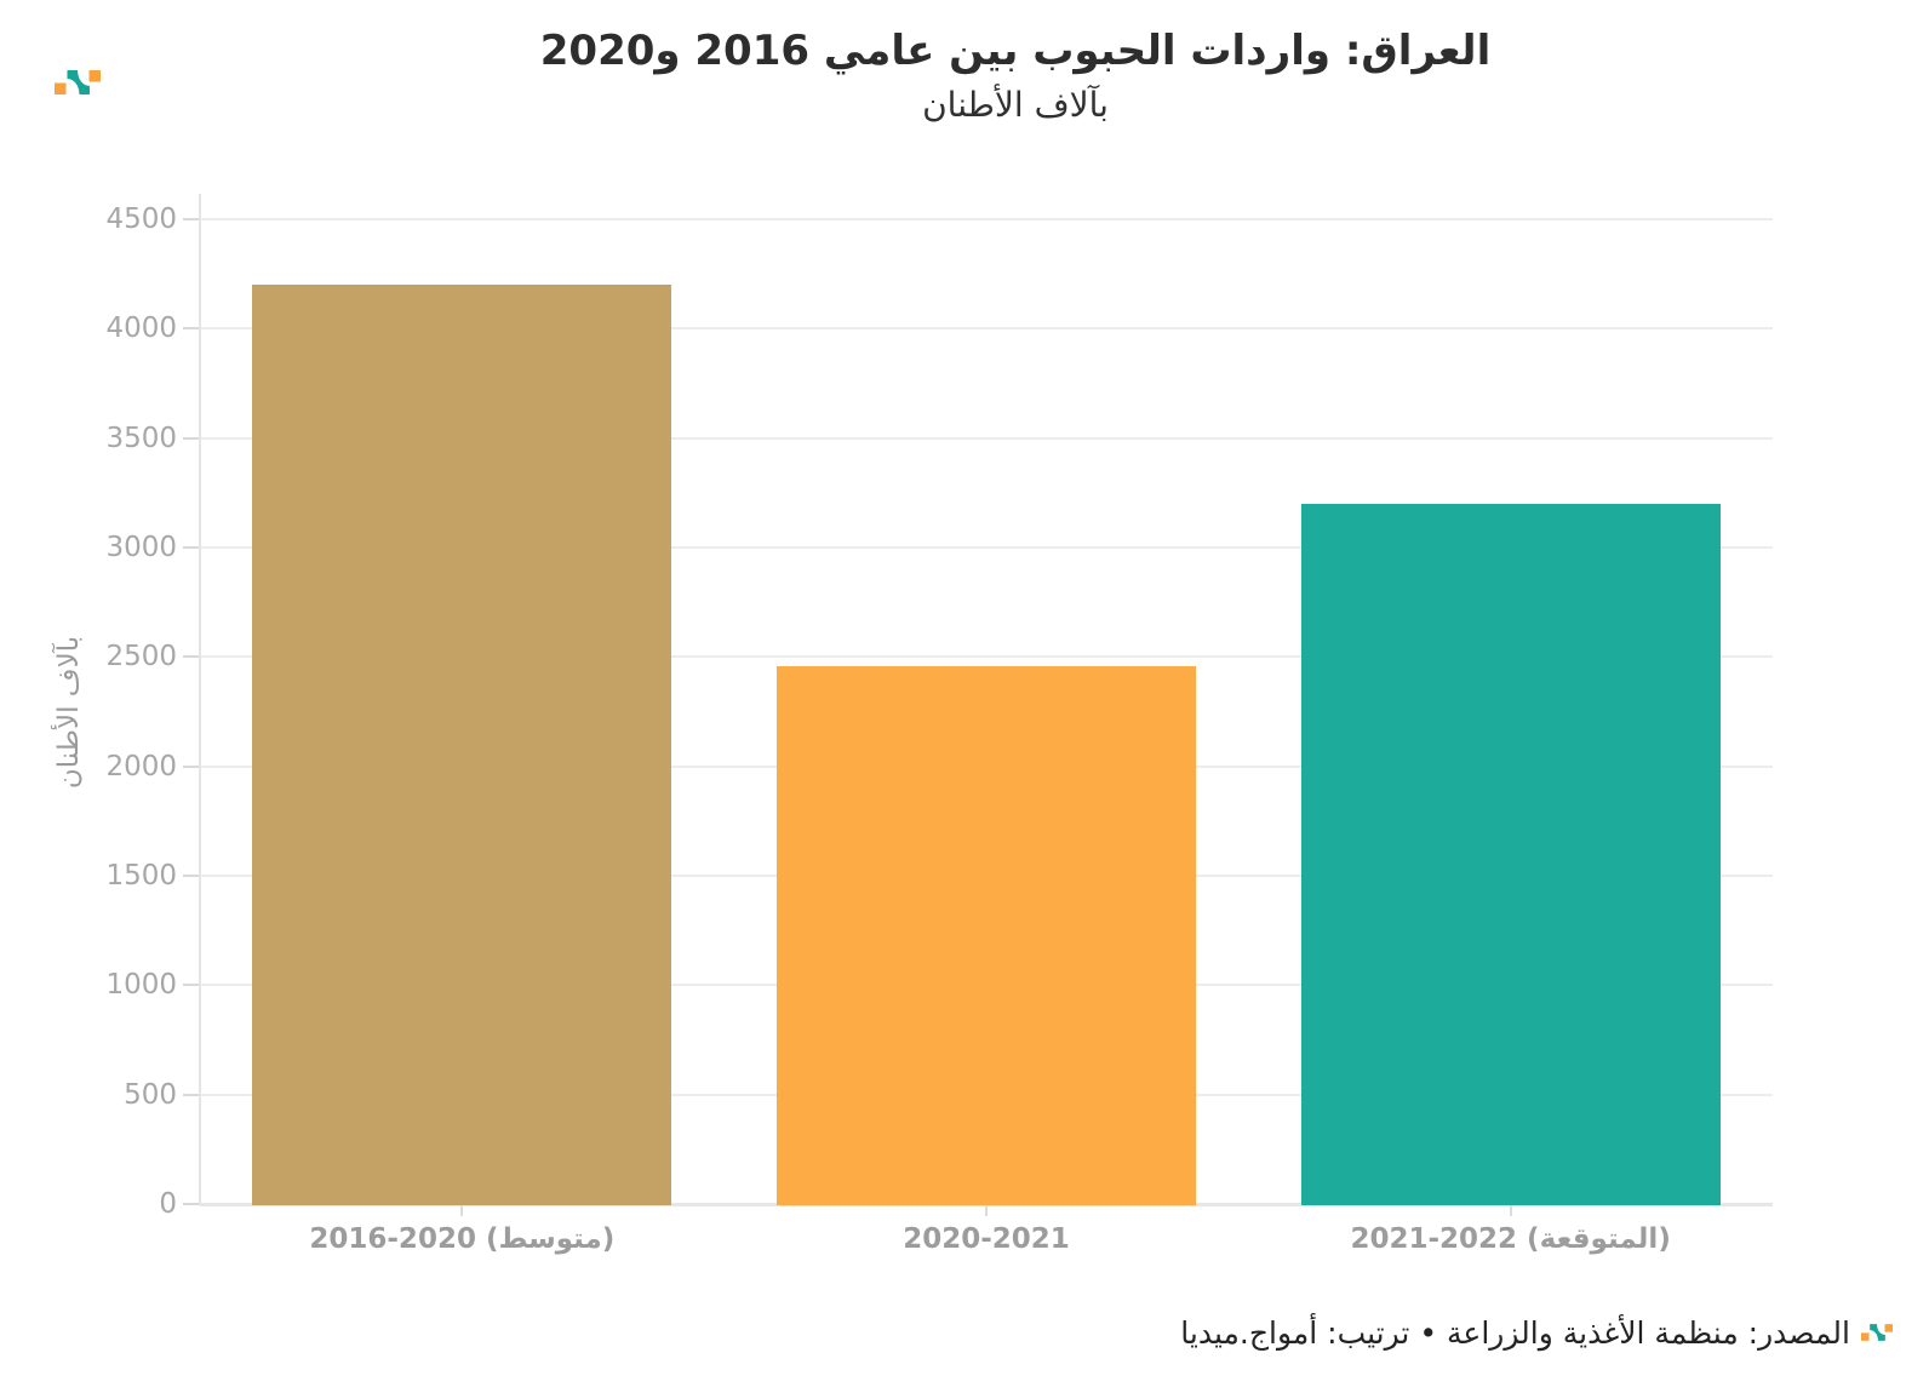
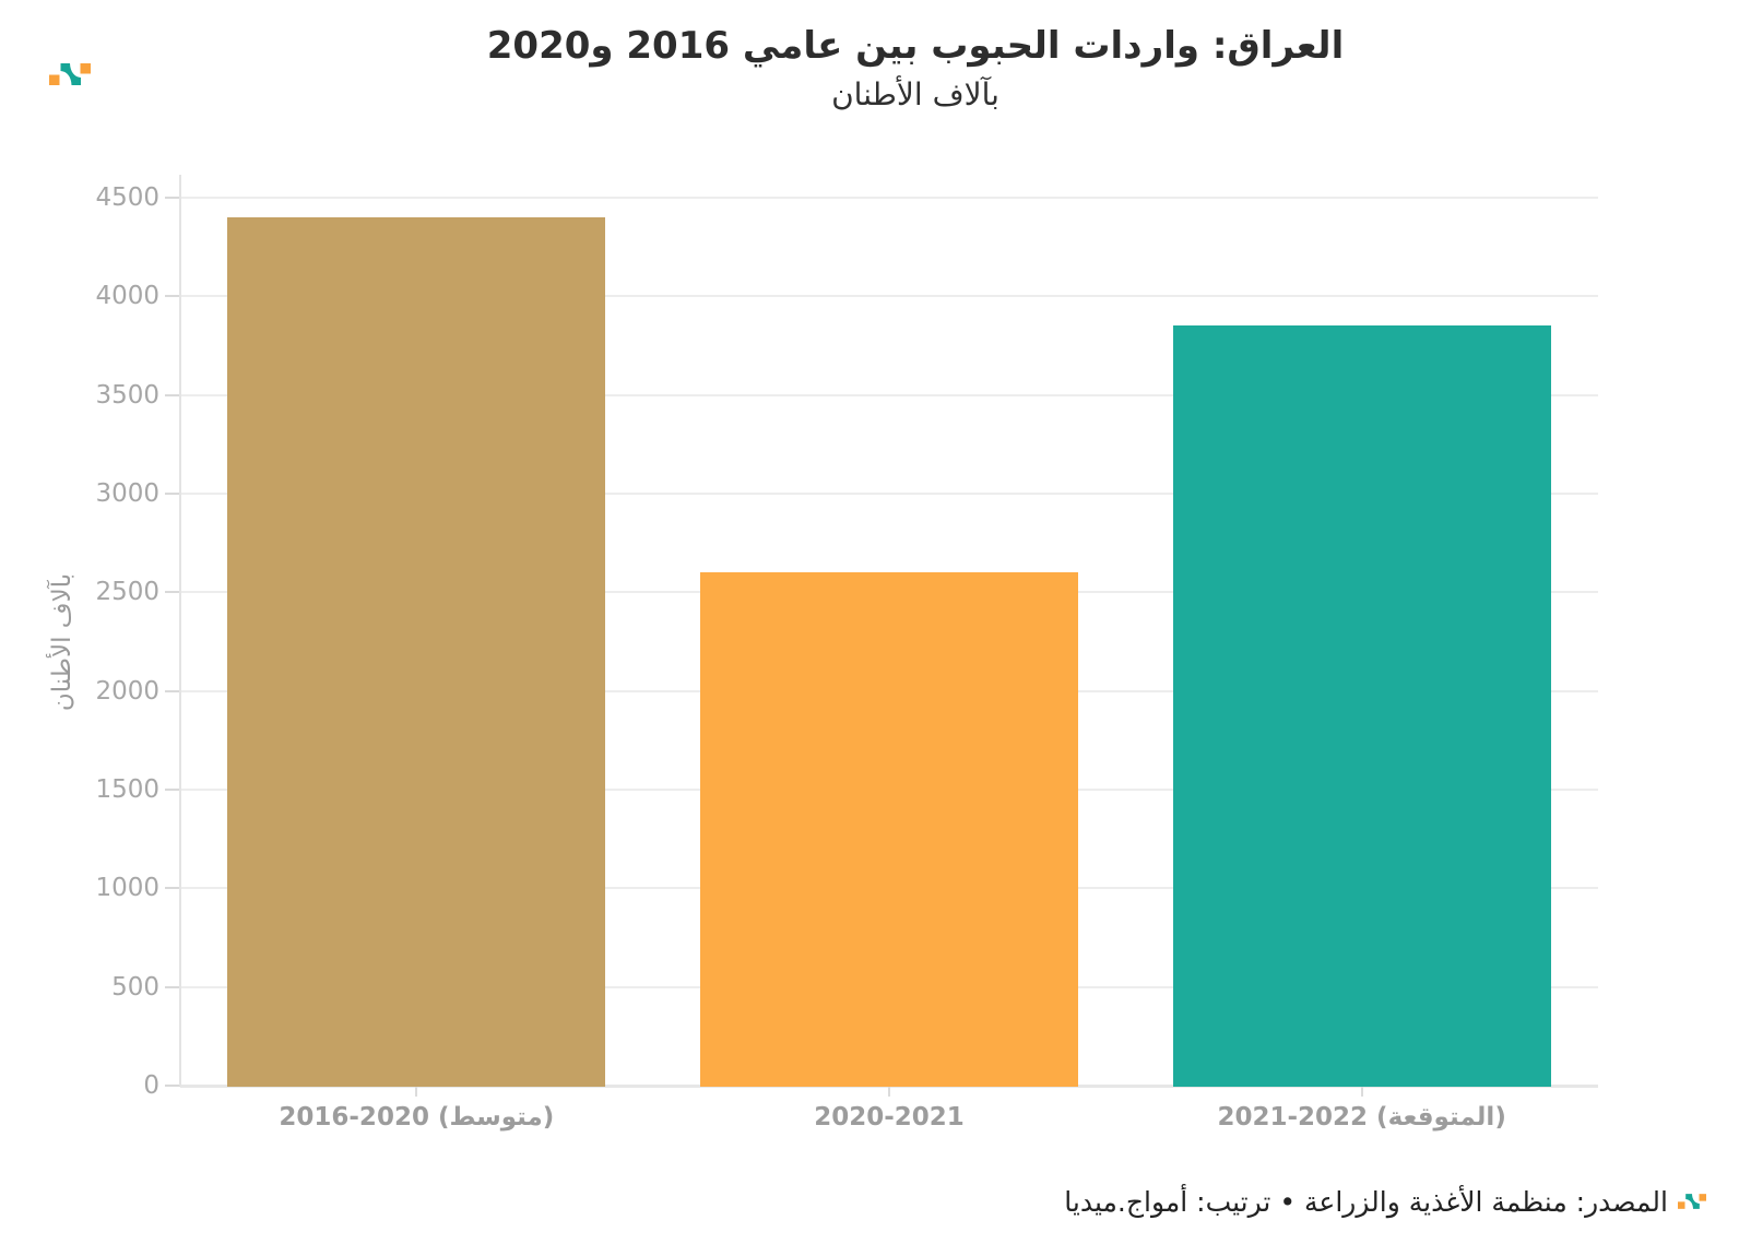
2016-2020 (متوسط): 4200 -> 4400
2020-2021: 2460 -> 2600
2021-2022 (المتوقعة): 3200 -> 3850
